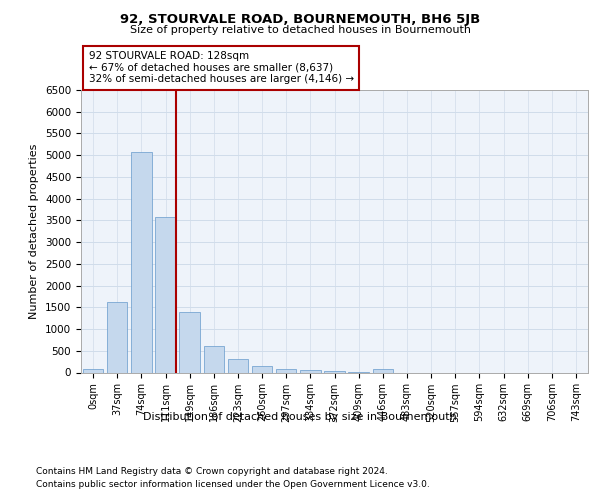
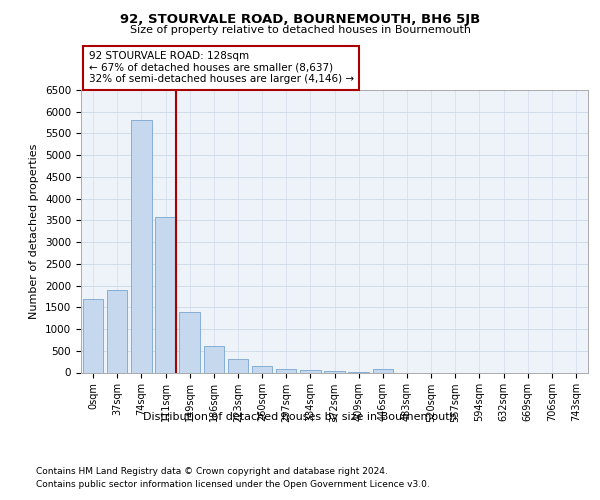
0sqm: 80 -> 1700
37sqm: 1620 -> 1900
74sqm: 5080 -> 5800
